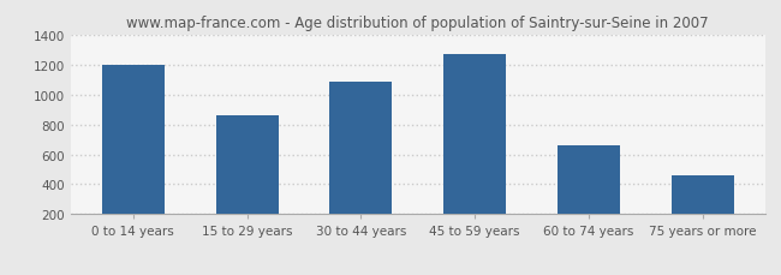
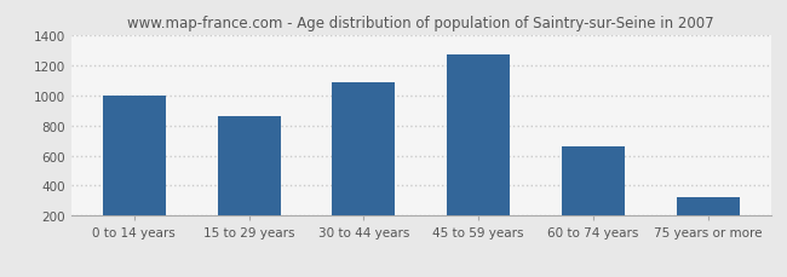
0 to 14 years: 1200 -> 1000
75 years or more: 460 -> 320
